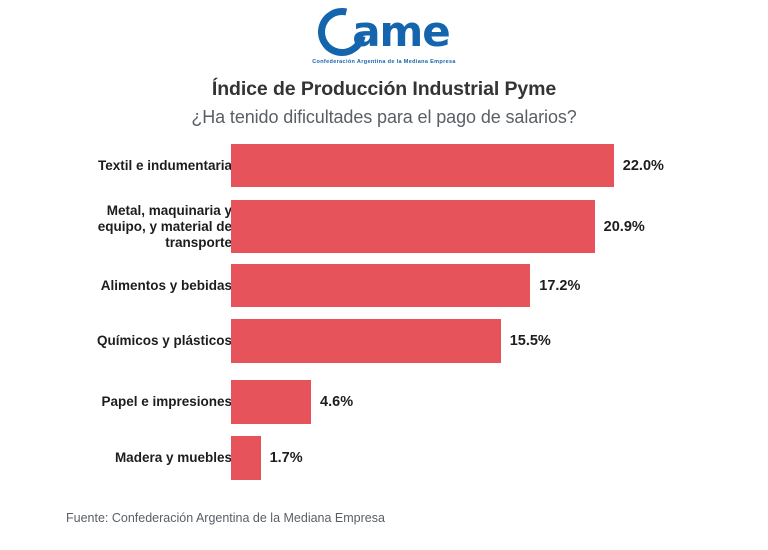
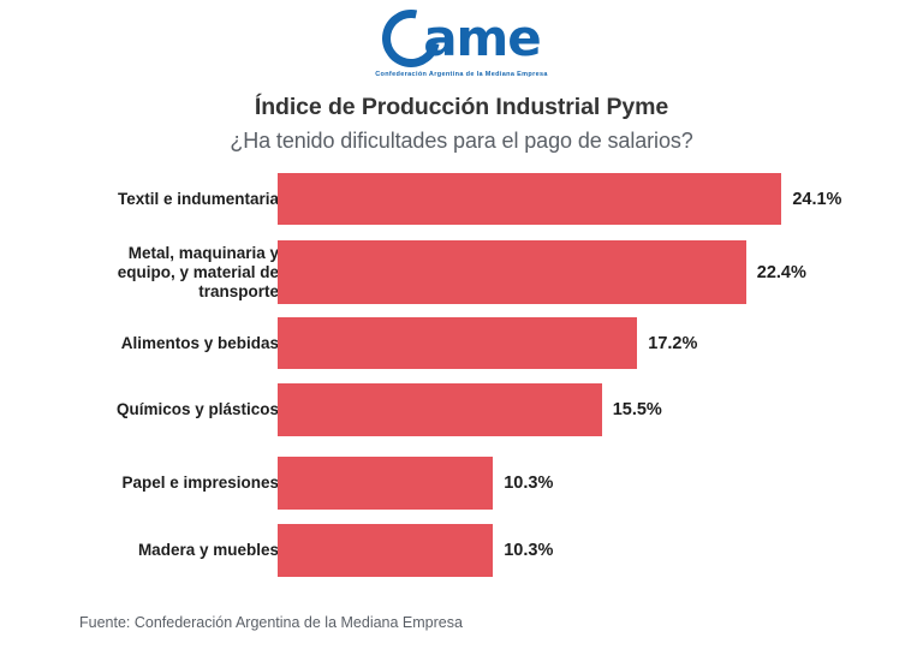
Textil e indumentaria: 22.0% -> 24.1%
Metal, maquinaria y equipo, y material de transporte: 20.9% -> 22.4%
Papel e impresiones: 4.6% -> 10.3%
Madera y muebles: 1.7% -> 10.3%
